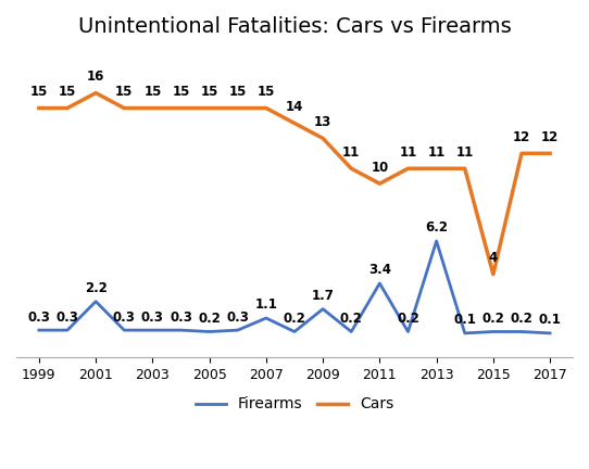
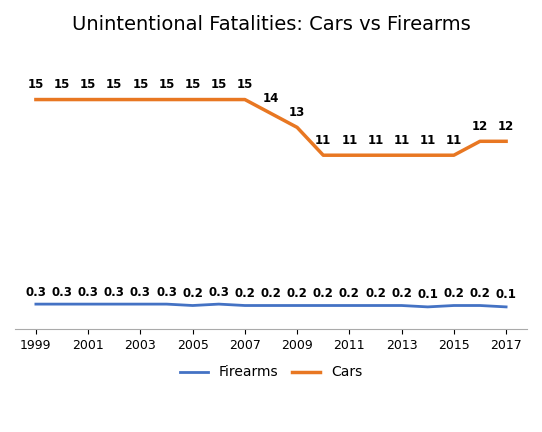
Cars/2001: 16 -> 15
Firearms/2001: 2.2 -> 0.3
Firearms/2007: 1.1 -> 0.2
Firearms/2009: 1.7 -> 0.2
Cars/2011: 10 -> 11
Firearms/2011: 3.4 -> 0.2
Firearms/2013: 6.2 -> 0.2
Cars/2015: 4 -> 11
